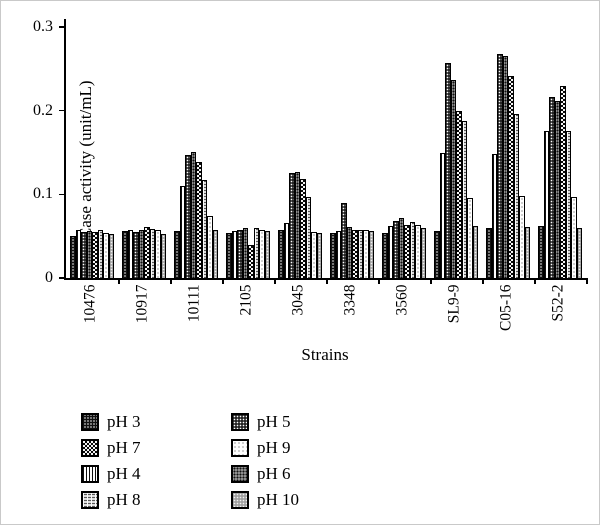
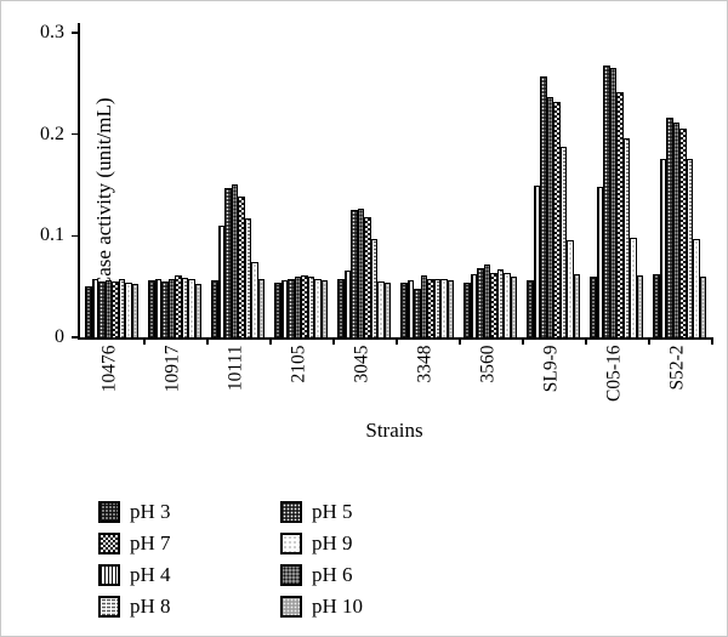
pH 7/2105: 0.04 -> 0.06
pH 5/3348: 0.09 -> 0.05
pH 7/SL9-9: 0.20 -> 0.23
pH 7/S52-2: 0.23 -> 0.21
